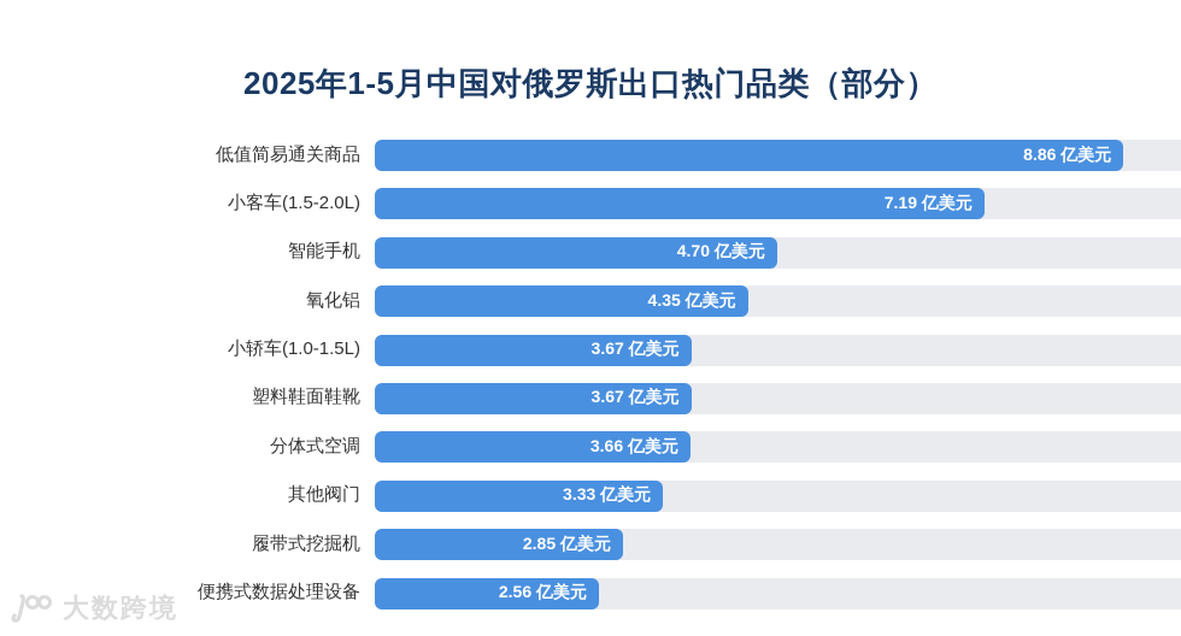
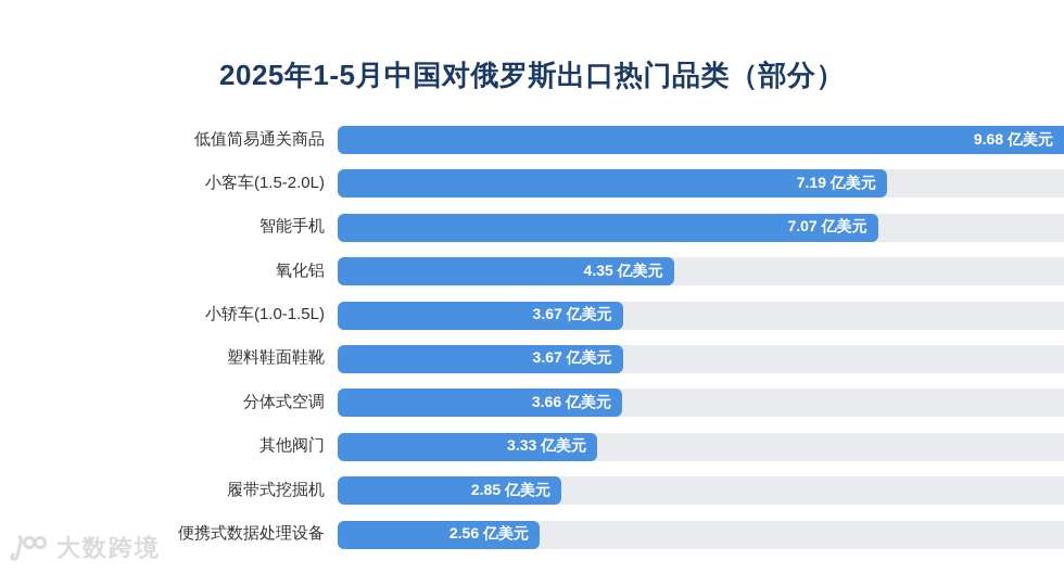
低值简易通关商品: 8.86 -> 9.68
智能手机: 4.70 -> 7.07
